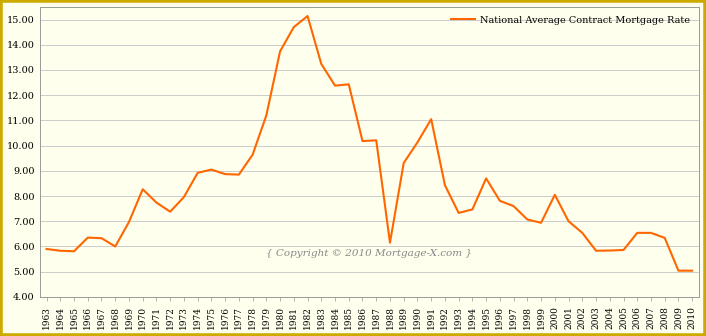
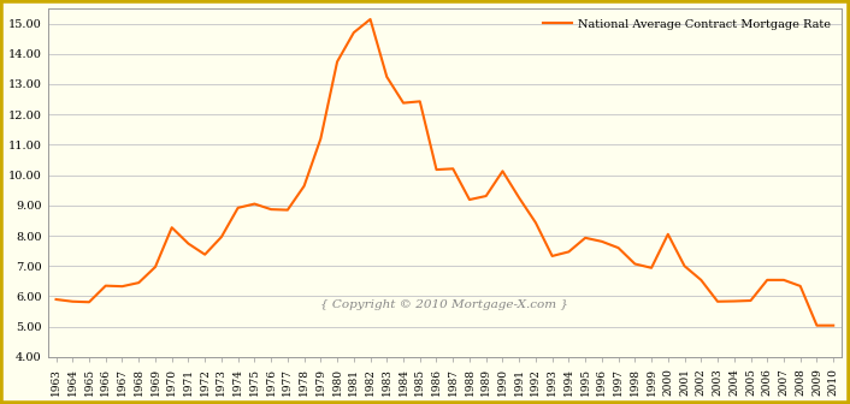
1968: 6.00 -> 6.45
1988: 6.15 -> 9.19
1991: 11.05 -> 9.25
1995: 8.70 -> 7.93
